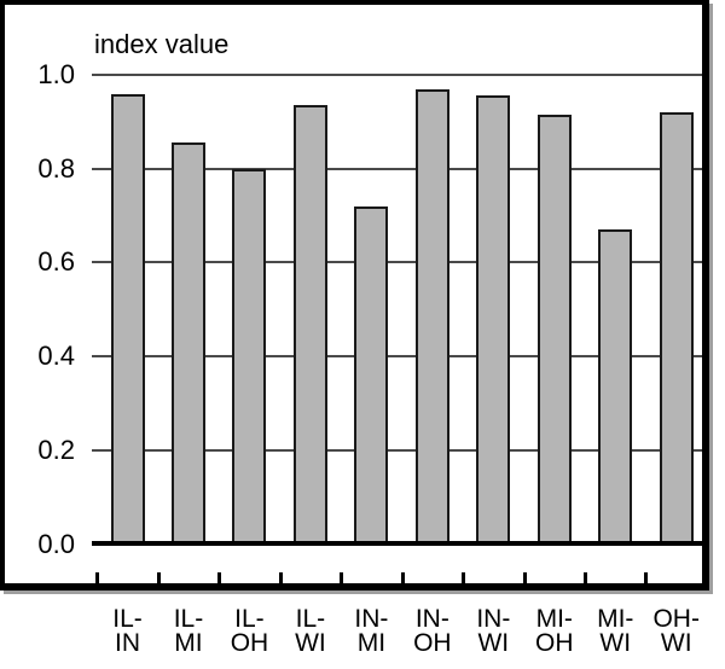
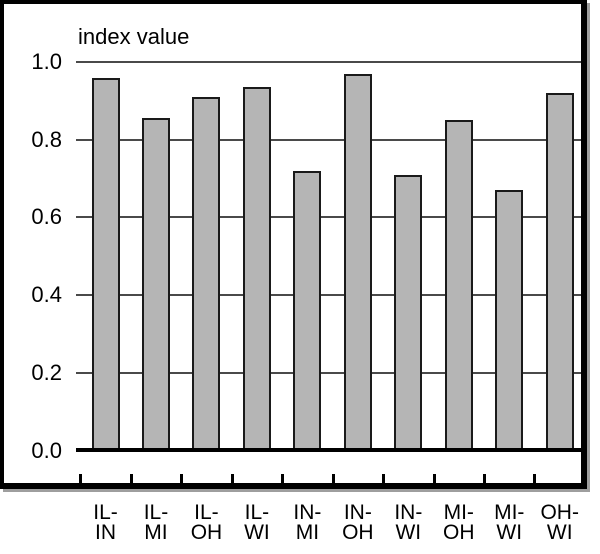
IL-OH: 0.80 -> 0.91
IN-WI: 0.95 -> 0.71
MI-OH: 0.92 -> 0.85
